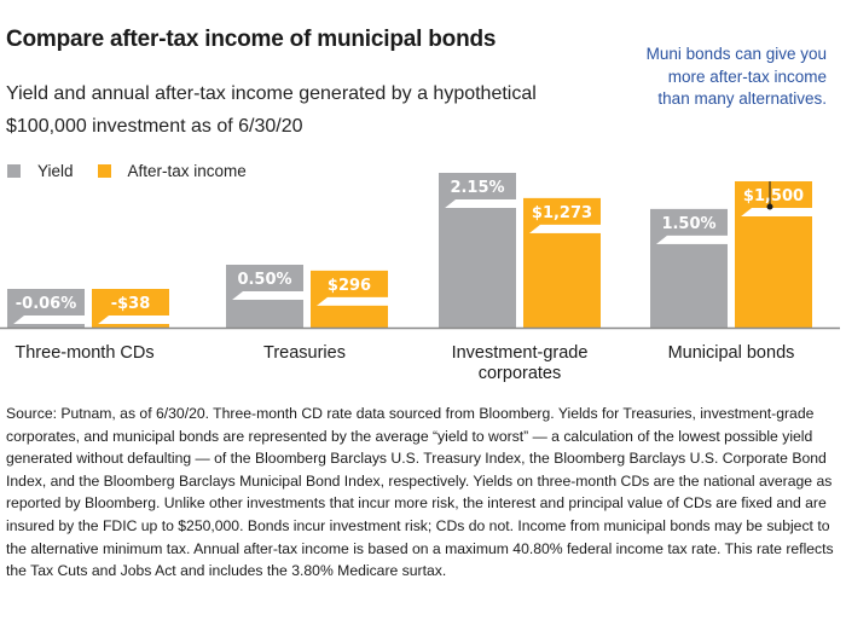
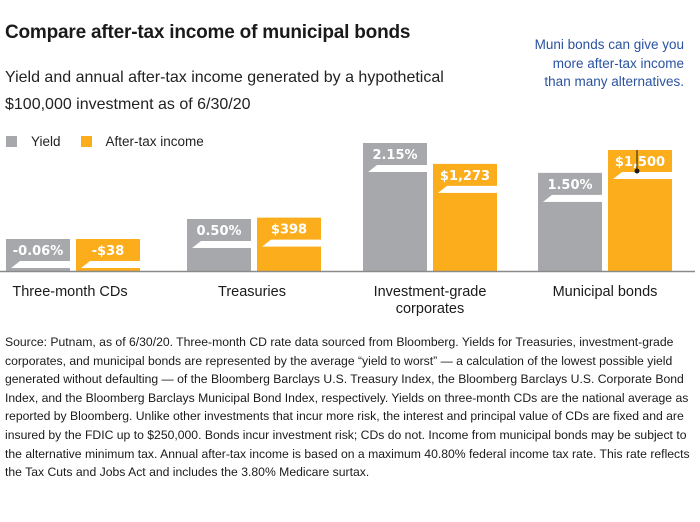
After-tax income/Treasuries: $296 -> $398
